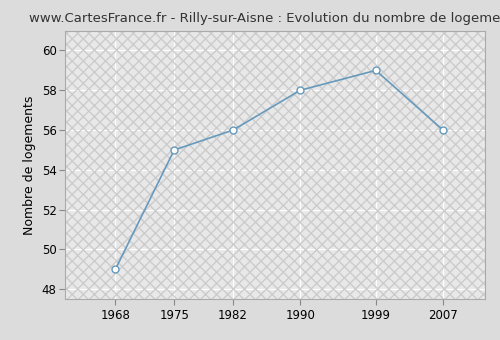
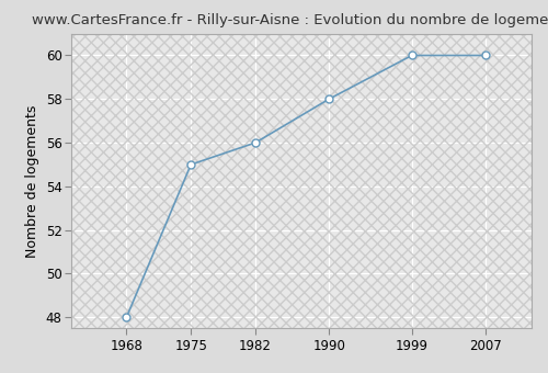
1968: 49 -> 48
1999: 59 -> 60
2007: 56 -> 60
